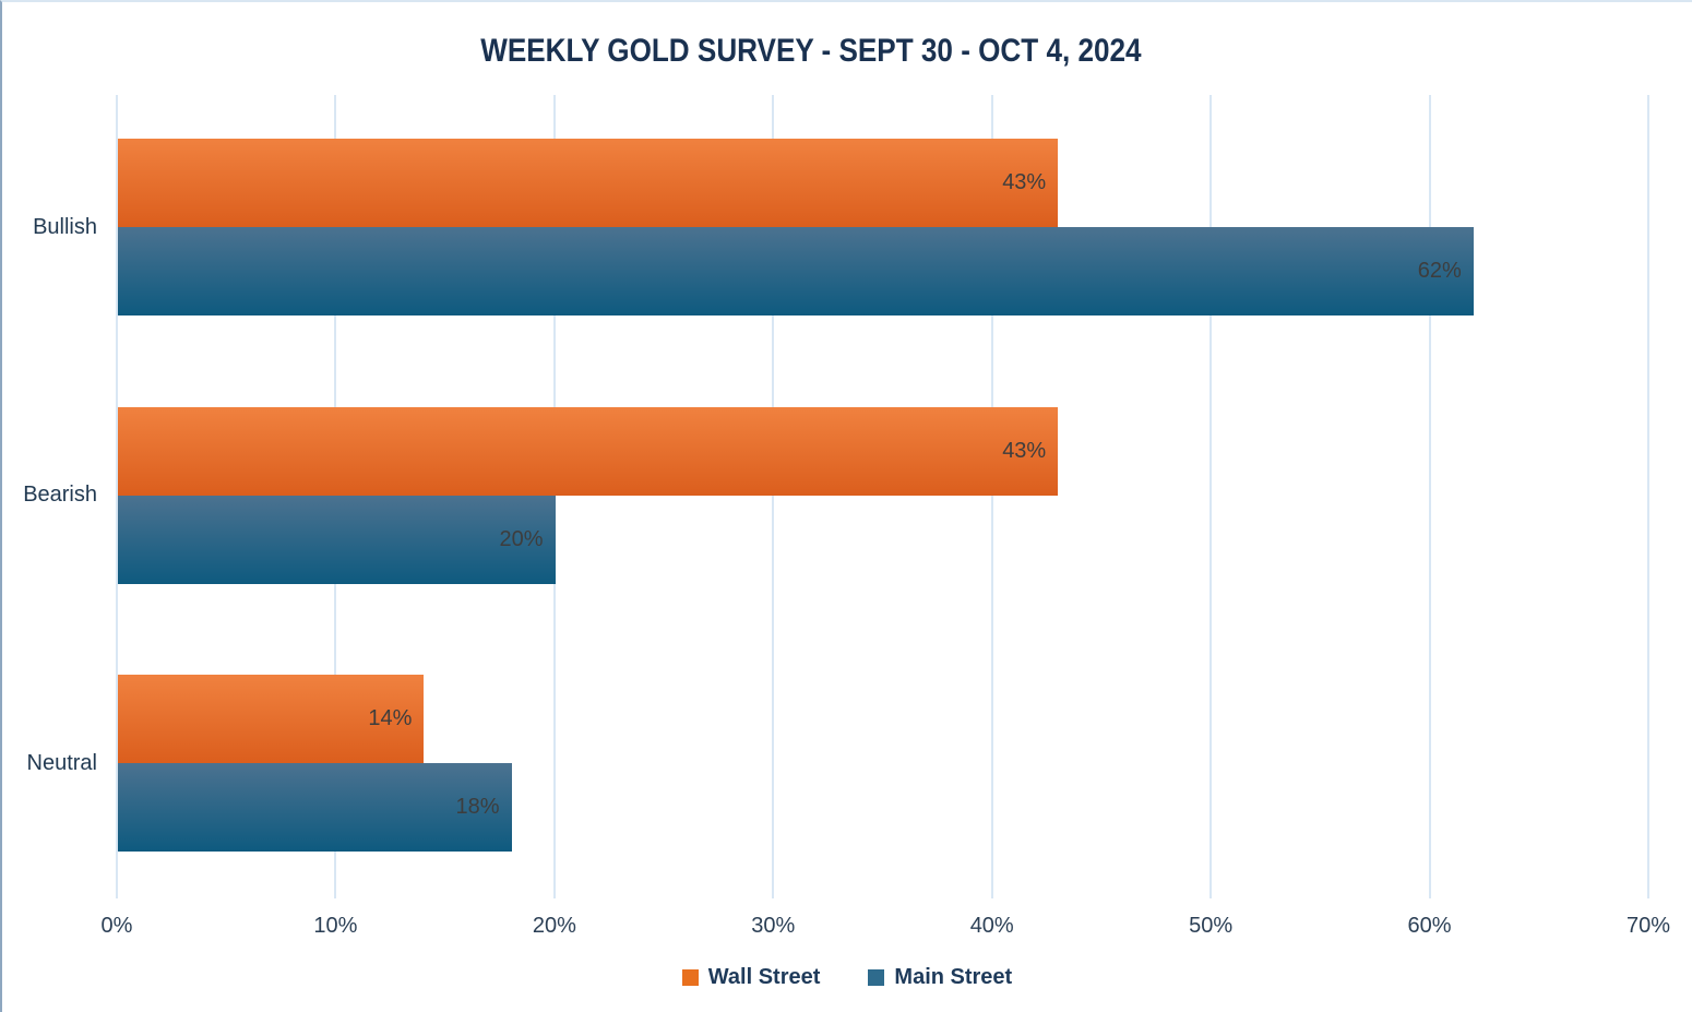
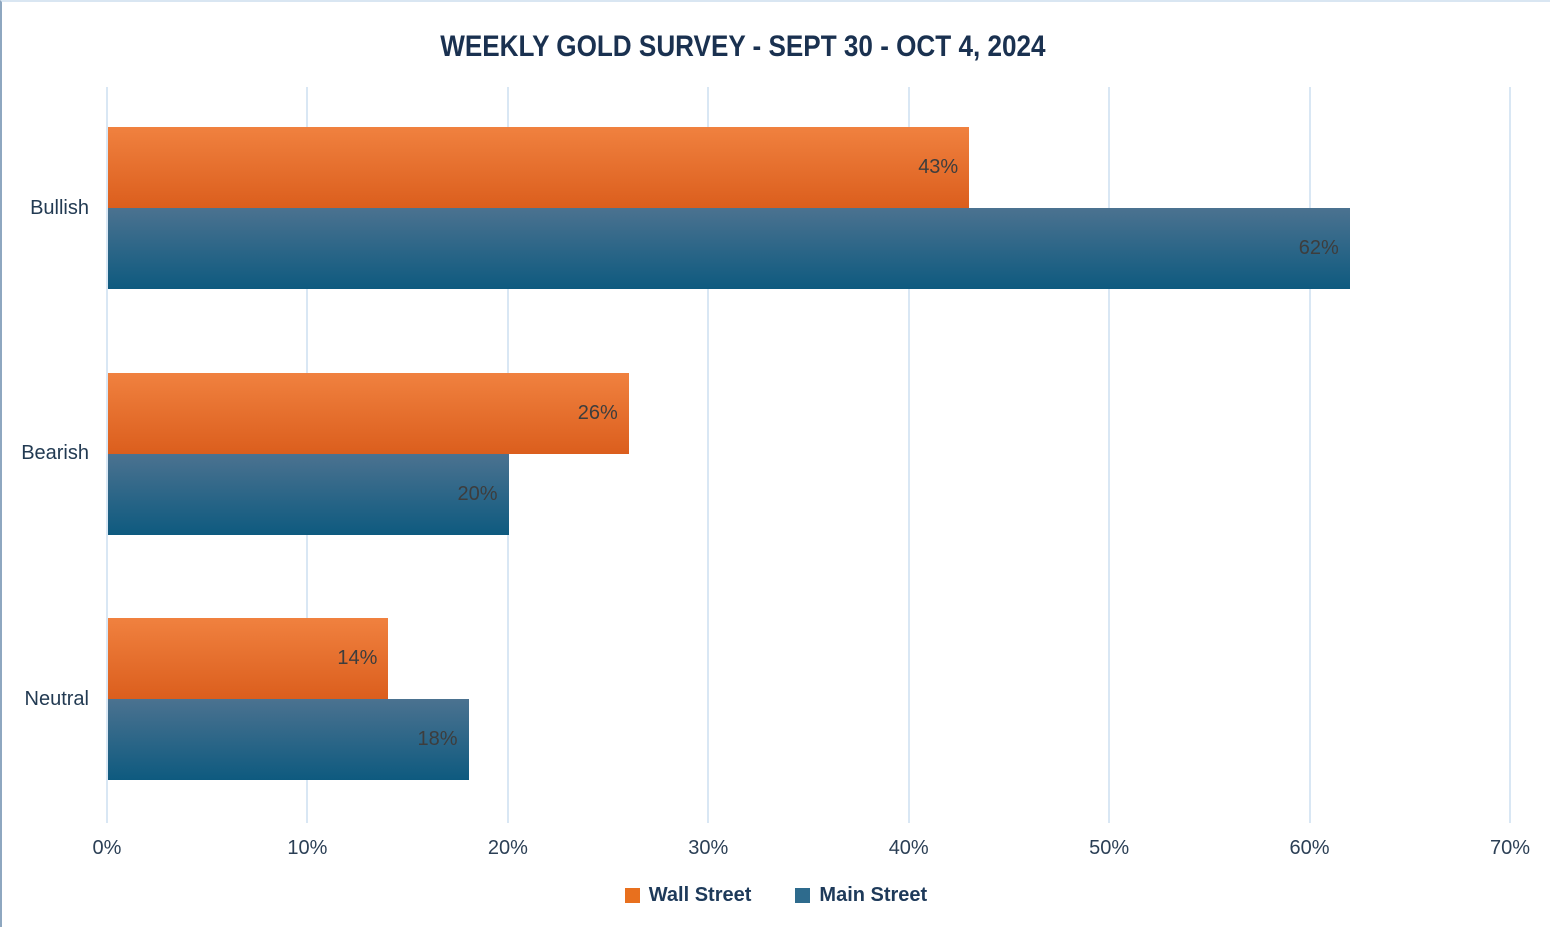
Wall Street/Bearish: 43% -> 26%
